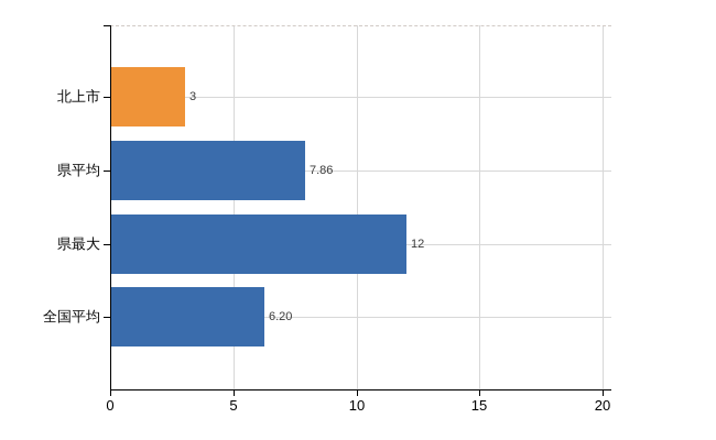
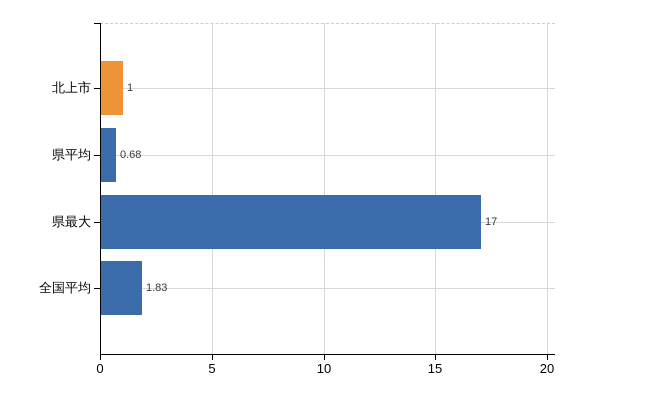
北上市: 3 -> 1
県平均: 7.86 -> 0.68
県最大: 12 -> 17
全国平均: 6.20 -> 1.83
